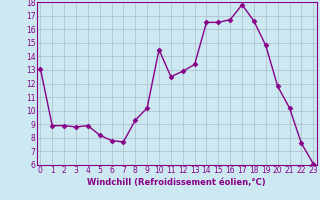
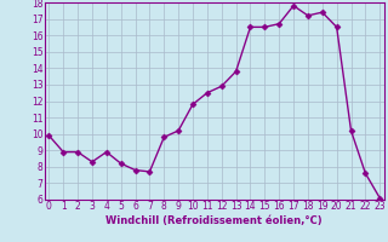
0: 13.1 -> 9.9
3: 8.8 -> 8.3
8: 9.3 -> 9.8
10: 14.5 -> 11.8
13: 13.4 -> 13.8
18: 16.6 -> 17.2
19: 14.8 -> 17.4
20: 11.8 -> 16.5
